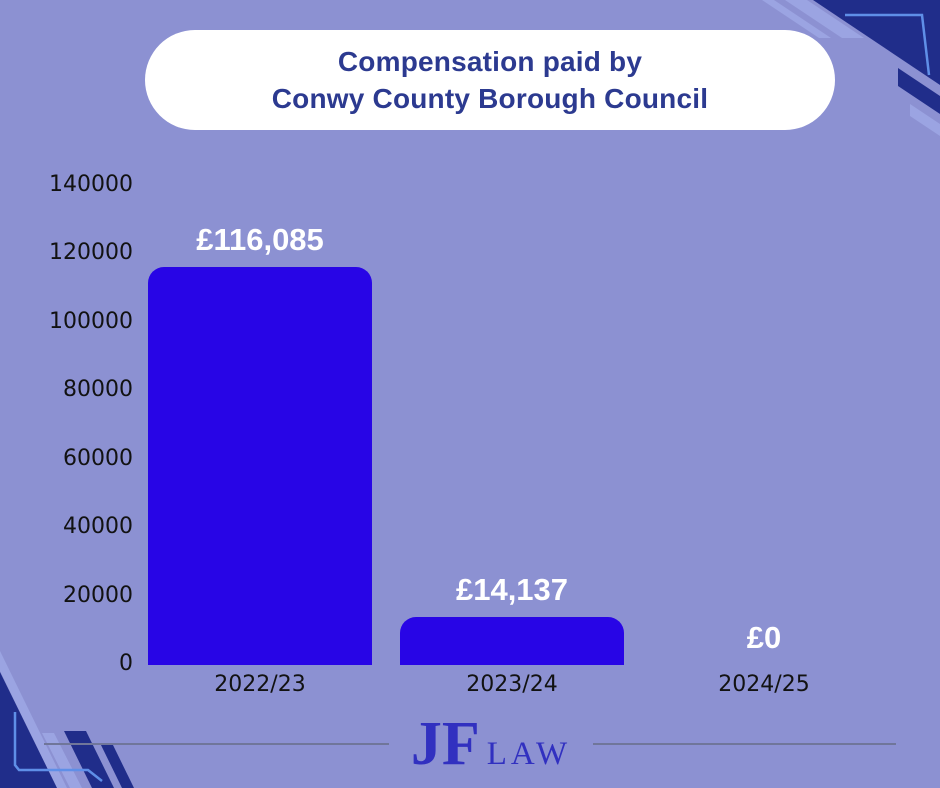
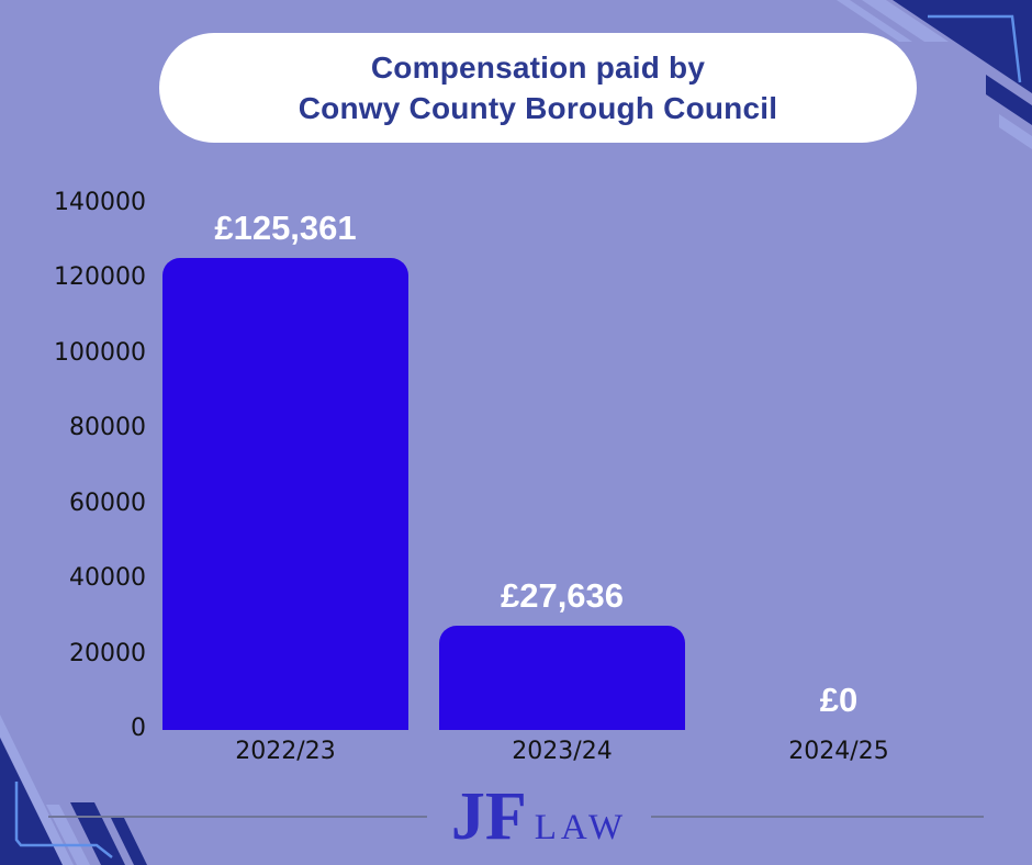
2022/23: £116,085 -> £125,361
2023/24: £14,137 -> £27,636
